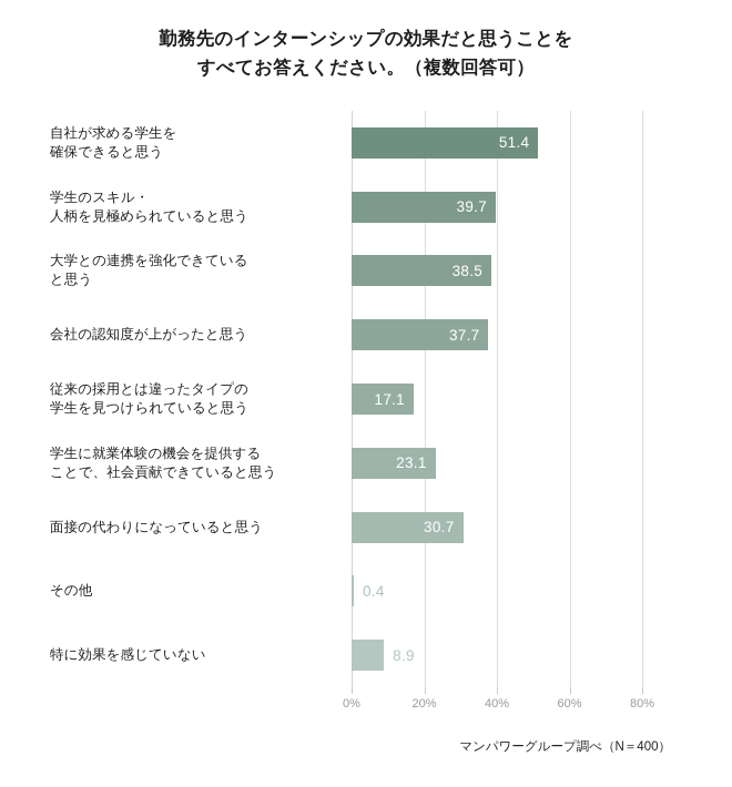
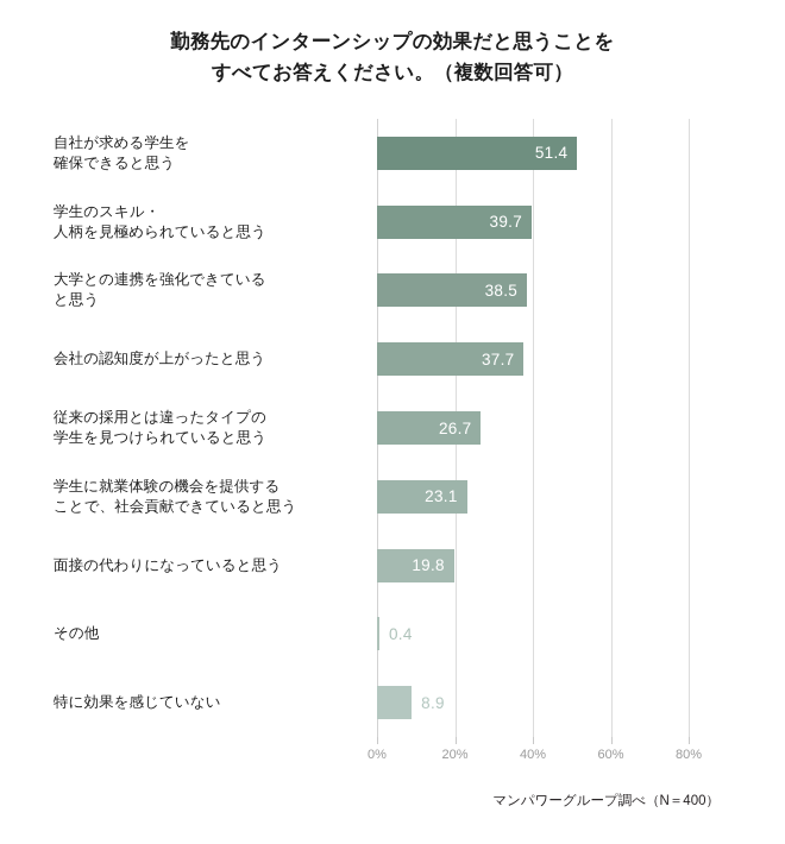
従来の採用とは違ったタイプの 学生を見つけられていると思う: 17.1 -> 26.7
面接の代わりになっていると思う: 30.7 -> 19.8
